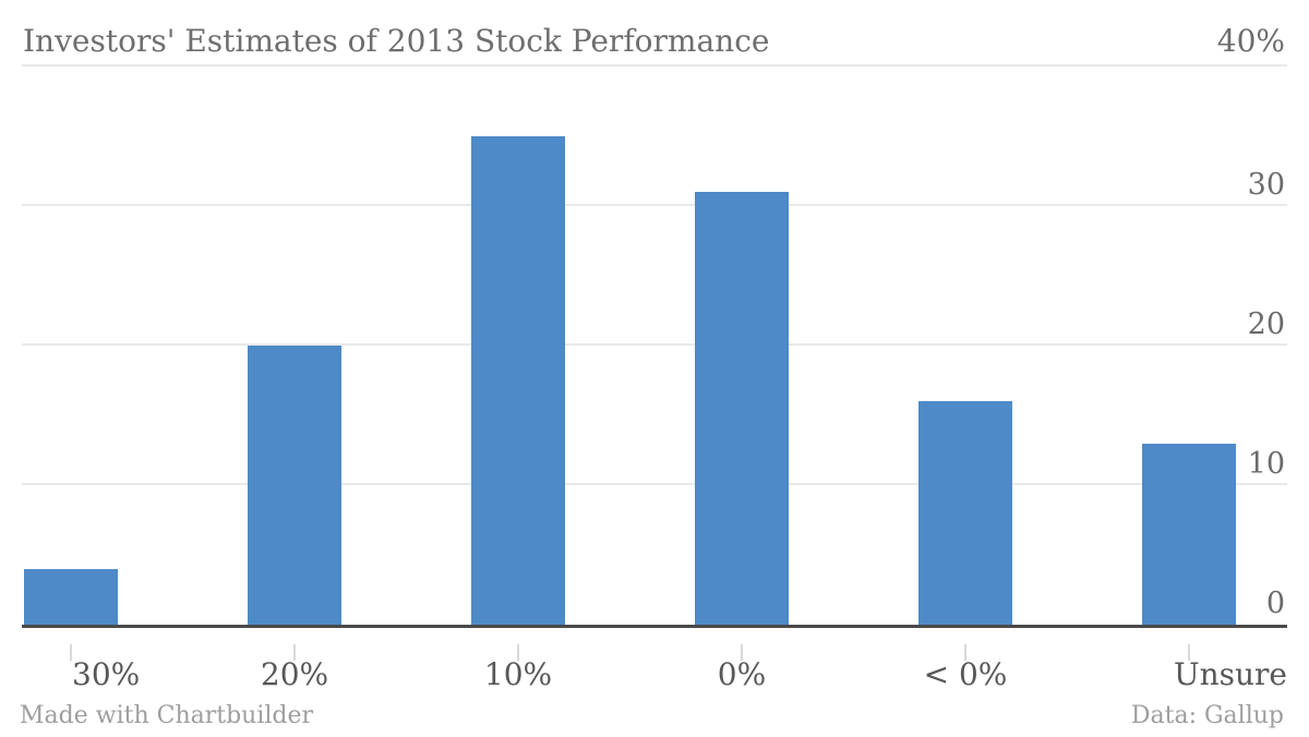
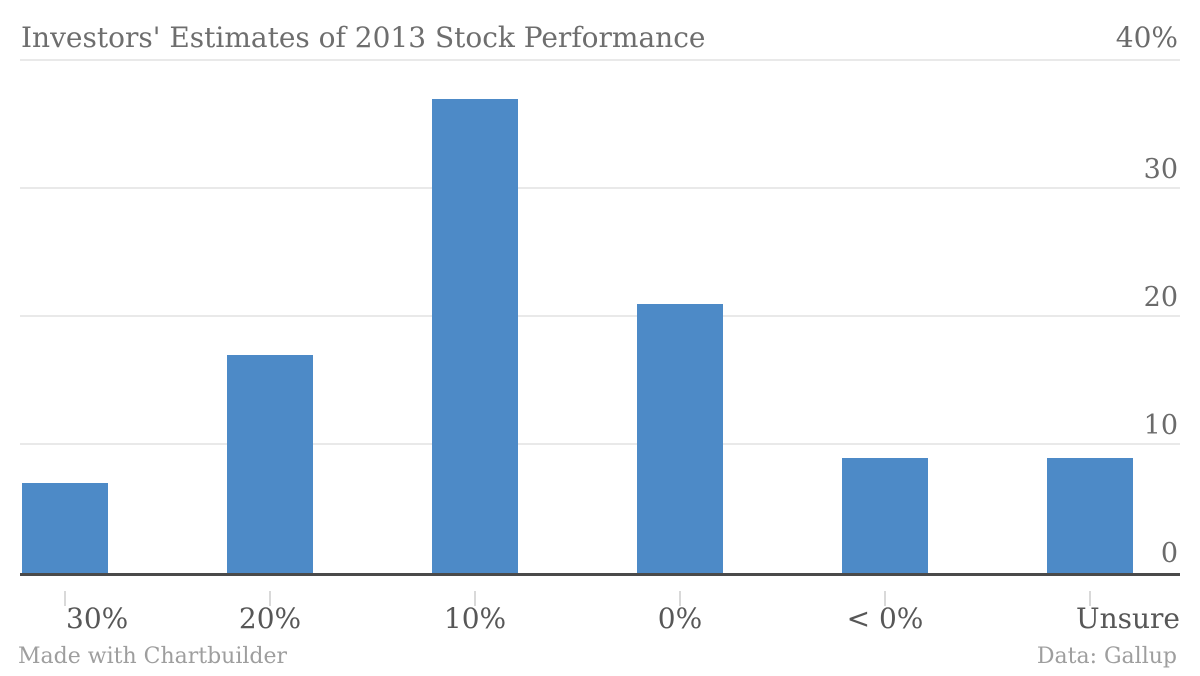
30%: 4% -> 7%
20%: 20% -> 17%
10%: 35% -> 37%
0%: 31% -> 21%
< 0%: 16% -> 9%
Unsure: 13% -> 9%
